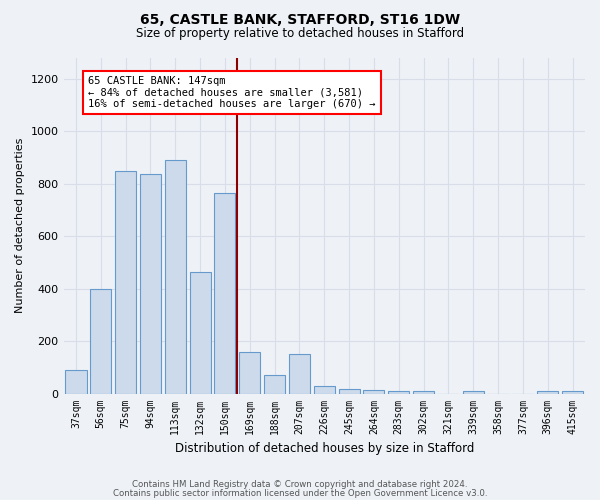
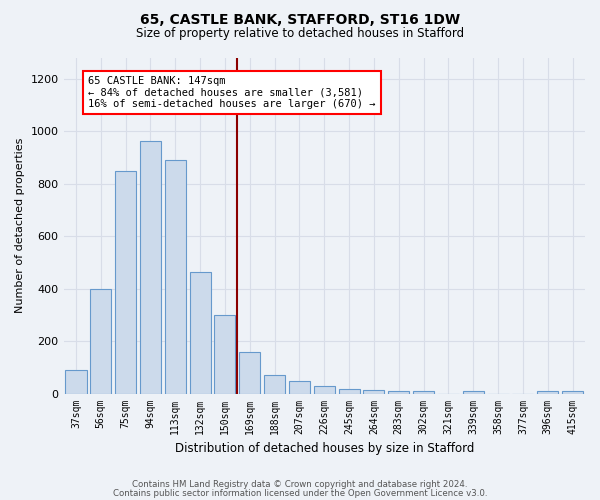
94sqm: 835 -> 963
150sqm: 765 -> 300
207sqm: 150 -> 48
